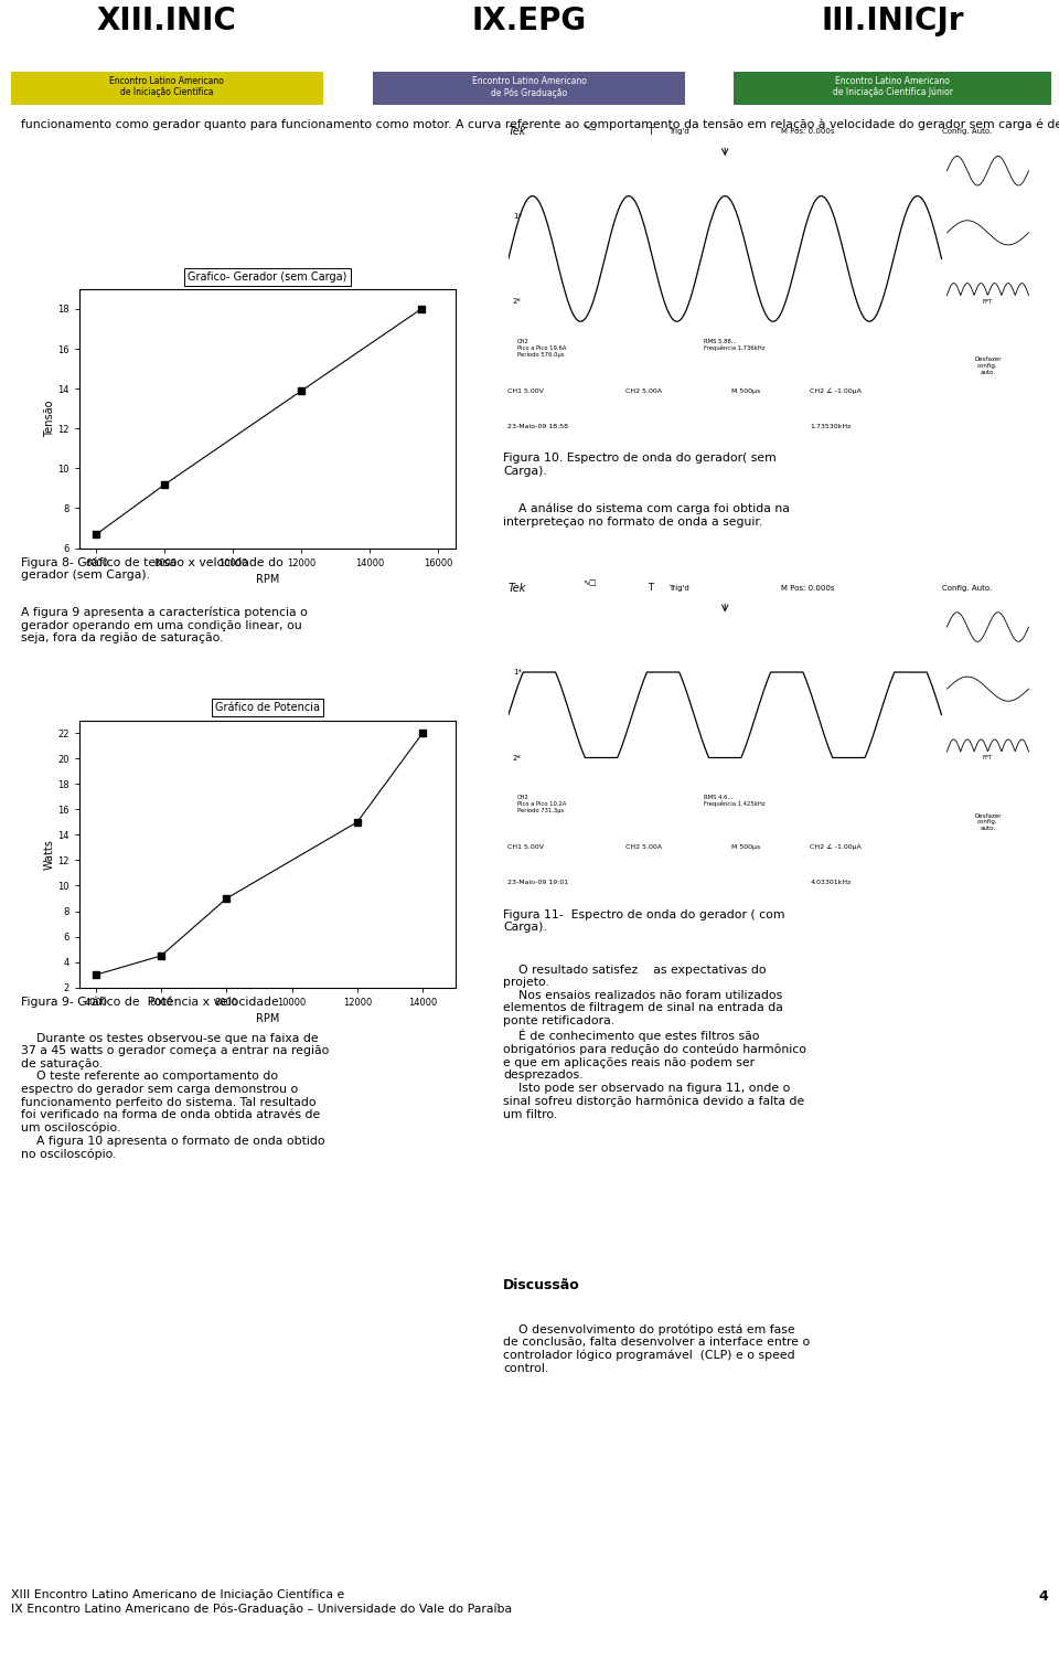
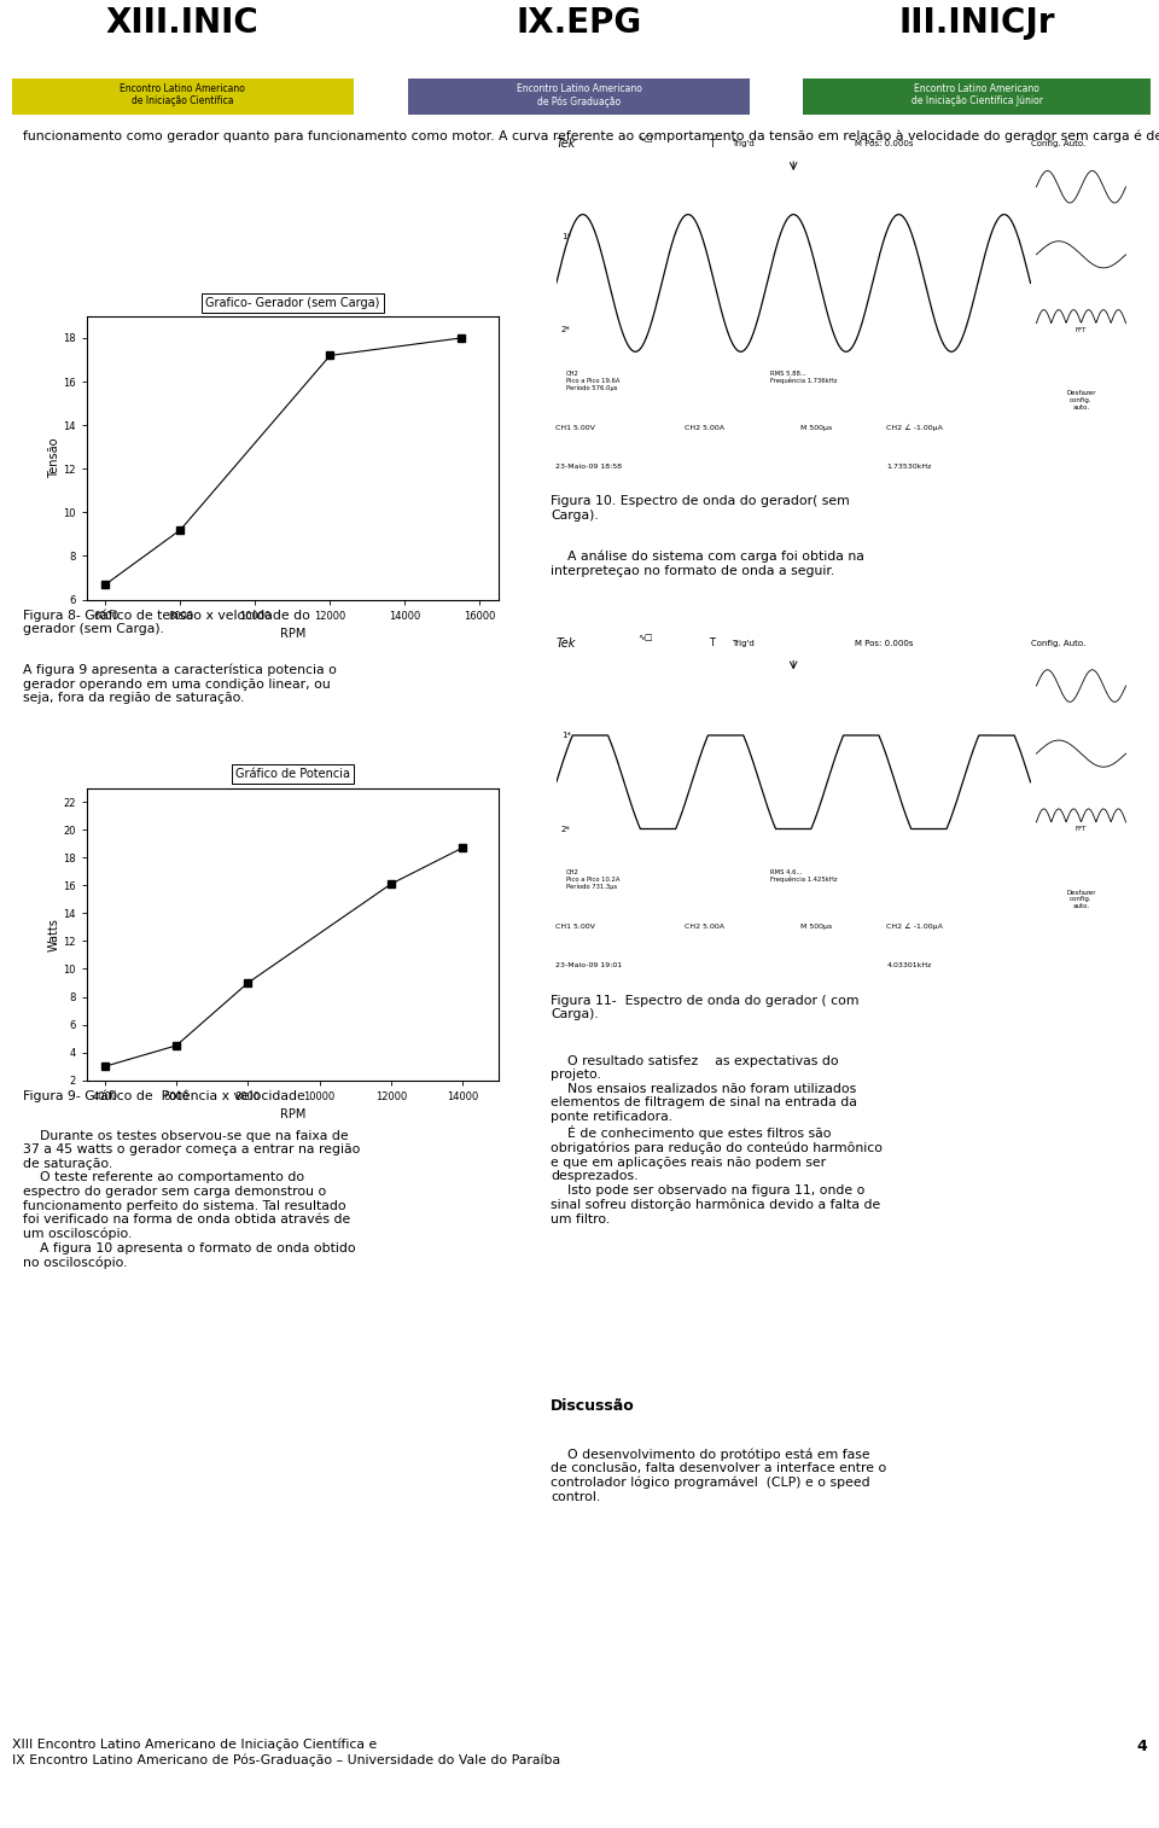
Grafico- Gerador (sem Carga)/12000: 13.9 -> 17.2
Gráfico de Potencia/12000: 15.0 -> 16.1
Gráfico de Potencia/14000: 22.0 -> 18.7
